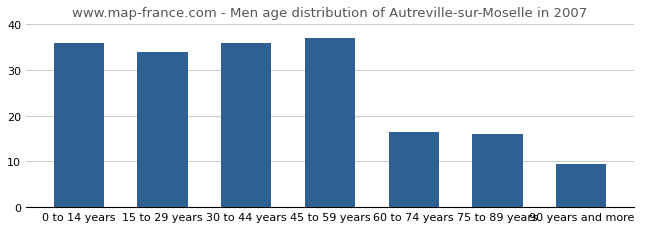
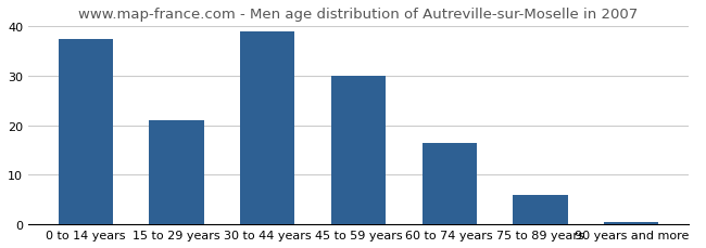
0 to 14 years: 36.0 -> 37.5
15 to 29 years: 34.0 -> 21.0
30 to 44 years: 36.0 -> 39.0
45 to 59 years: 37.0 -> 30.0
75 to 89 years: 16.0 -> 6.0
90 years and more: 9.5 -> 0.5
